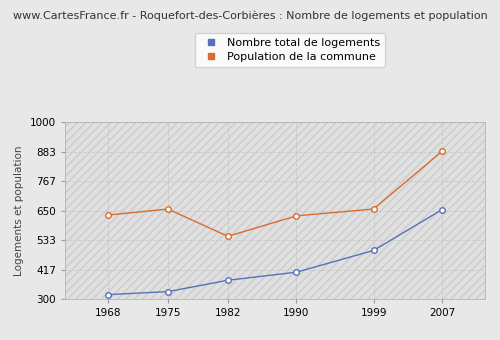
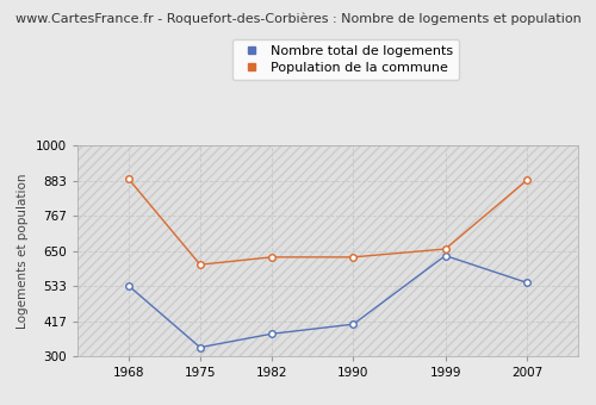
Nombre total de logements/1968: 318 -> 535
Population de la commune/1968: 633 -> 890
Population de la commune/1975: 657 -> 605
Population de la commune/1982: 549 -> 630
Nombre total de logements/1999: 493 -> 635
Nombre total de logements/2007: 655 -> 545
